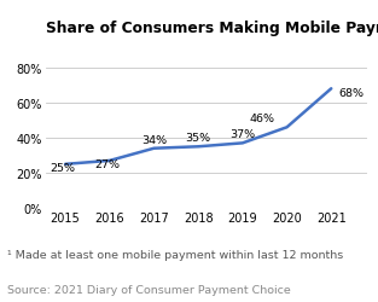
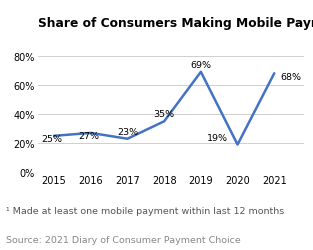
2017: 34% -> 23%
2019: 37% -> 69%
2020: 46% -> 19%
